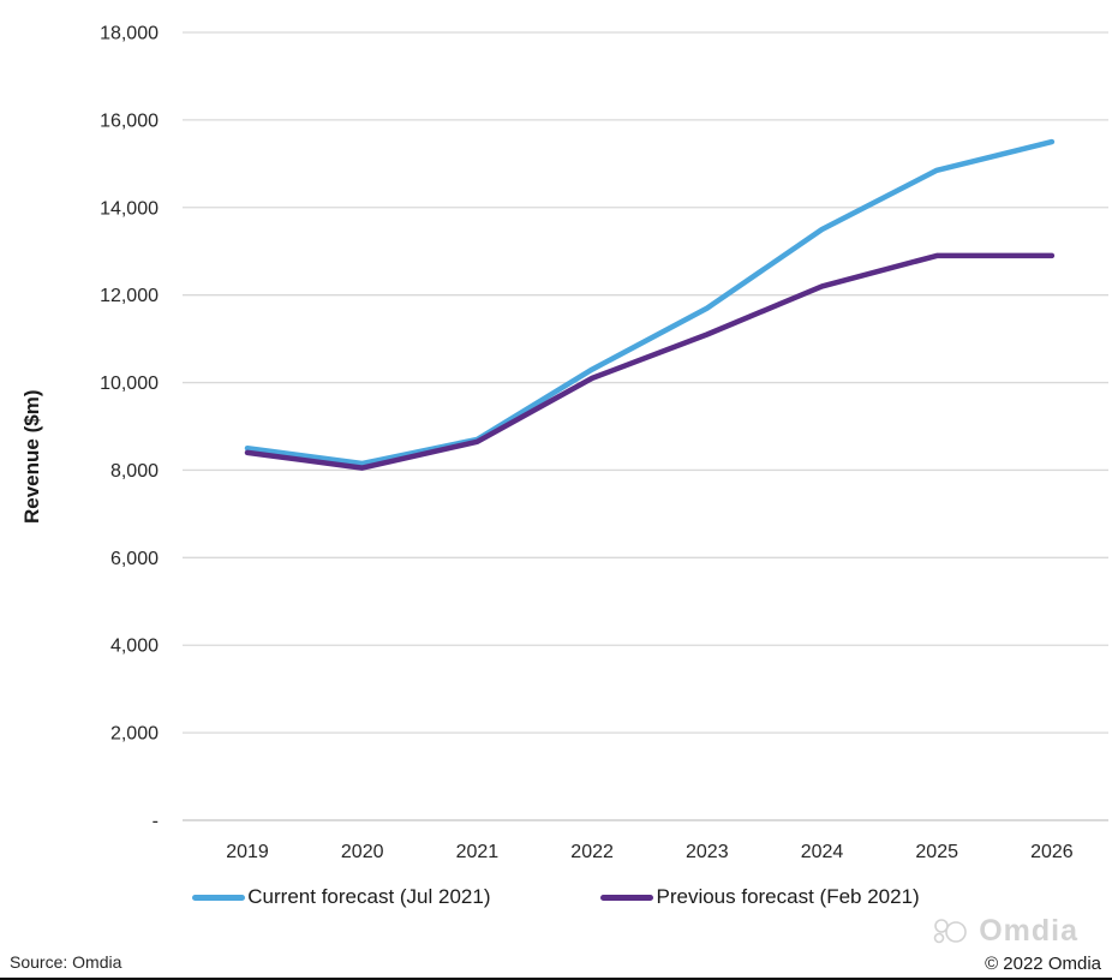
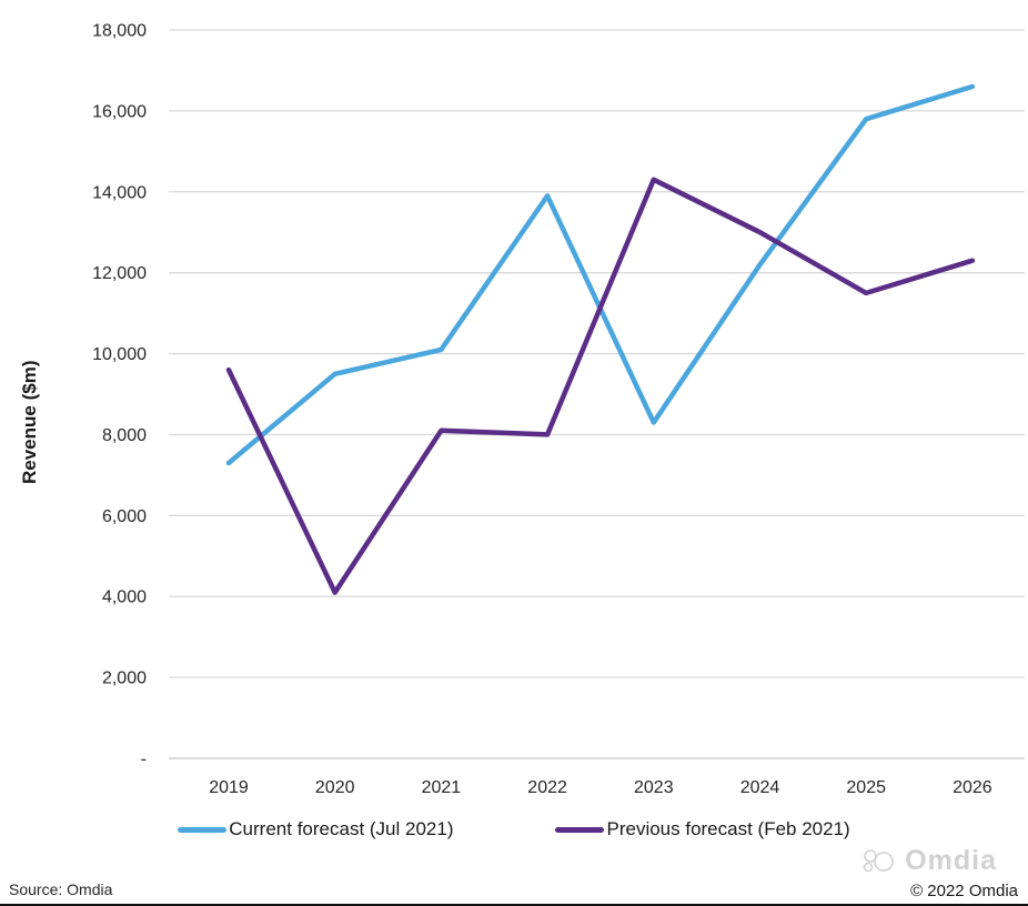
Current forecast (Jul 2021)/2019: 8500 -> 7300
Previous forecast (Feb 2021)/2019: 8400 -> 9600
Current forecast (Jul 2021)/2020: 8200 -> 9500
Previous forecast (Feb 2021)/2020: 8000 -> 4100
Current forecast (Jul 2021)/2021: 8700 -> 10100
Previous forecast (Feb 2021)/2021: 8600 -> 8100
Current forecast (Jul 2021)/2022: 10300 -> 13900
Previous forecast (Feb 2021)/2022: 10100 -> 8000
Current forecast (Jul 2021)/2023: 11700 -> 8300
Previous forecast (Feb 2021)/2023: 11100 -> 14300
Current forecast (Jul 2021)/2024: 13500 -> 12200
Previous forecast (Feb 2021)/2024: 12200 -> 13000
Current forecast (Jul 2021)/2025: 14800 -> 15800
Previous forecast (Feb 2021)/2025: 12900 -> 11500
Current forecast (Jul 2021)/2026: 15500 -> 16600
Previous forecast (Feb 2021)/2026: 12900 -> 12300
